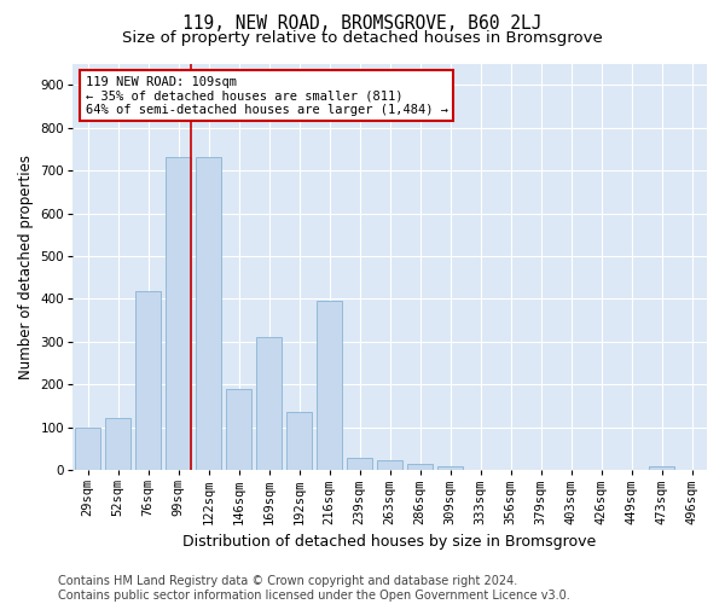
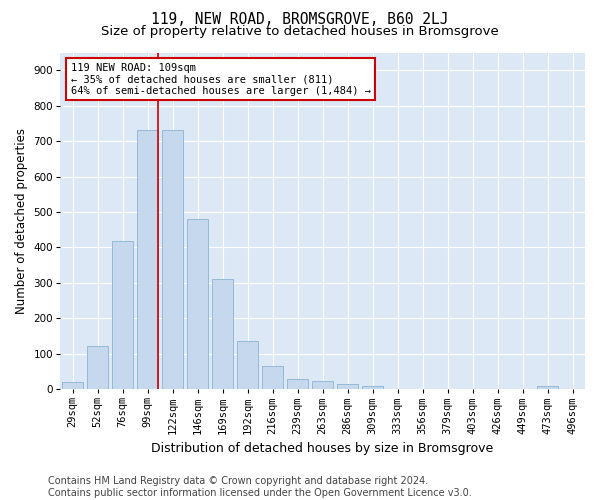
29sqm: 100 -> 20
146sqm: 190 -> 480
216sqm: 395 -> 65
